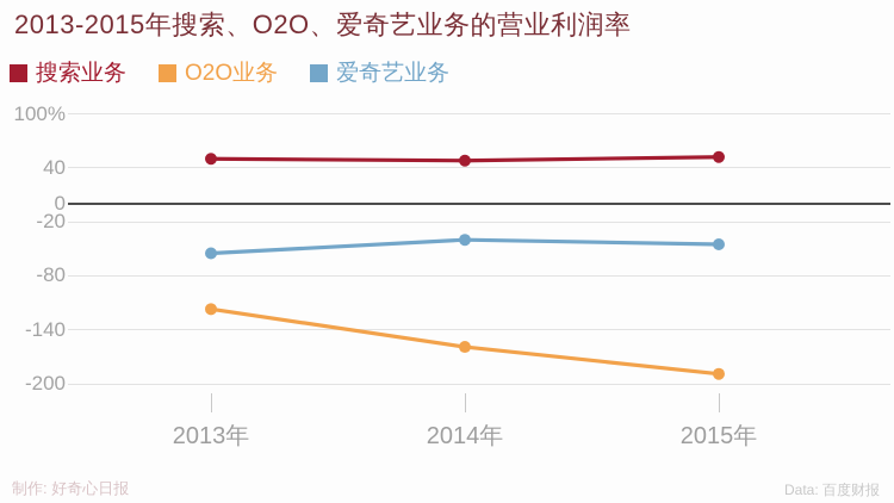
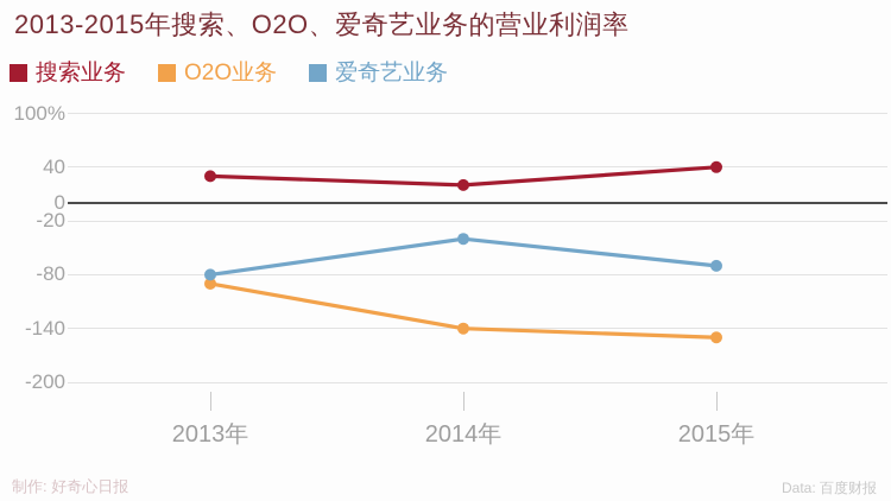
搜索业务/2013年: 50 -> 30
O2O业务/2013年: -120 -> -90
爱奇艺业务/2013年: -60 -> -80
搜索业务/2014年: 50 -> 20
O2O业务/2014年: -160 -> -140
搜索业务/2015年: 50 -> 40
O2O业务/2015年: -190 -> -150
爱奇艺业务/2015年: -40 -> -70
